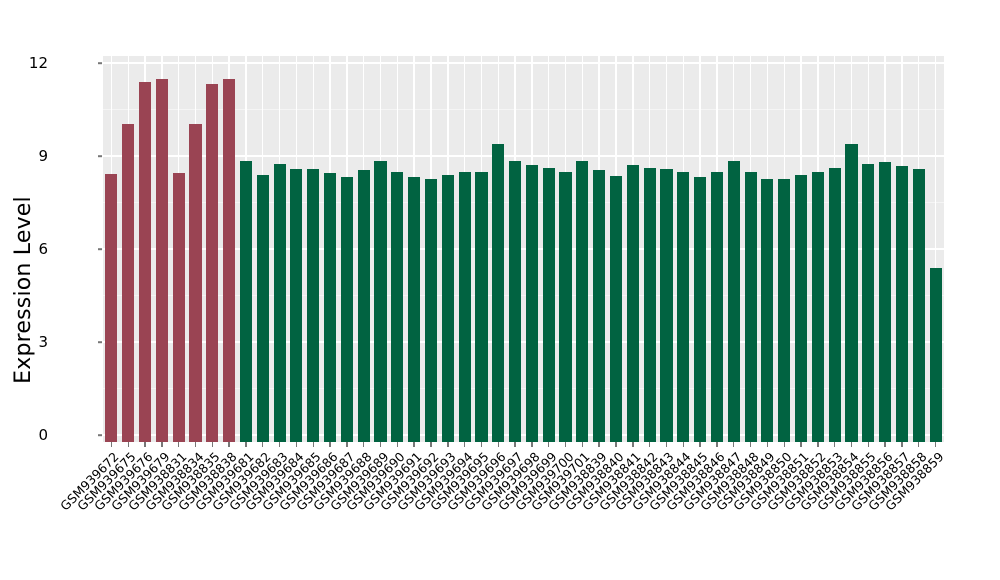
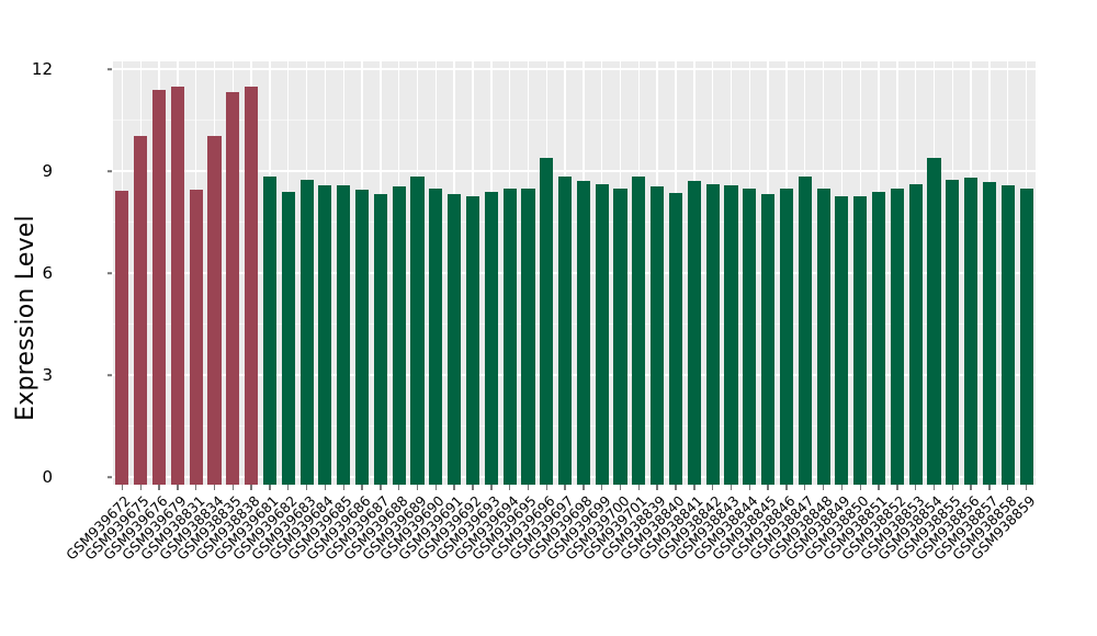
GSM938859: 5.6 -> 8.7
